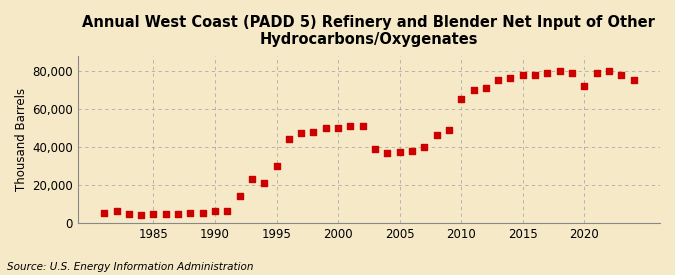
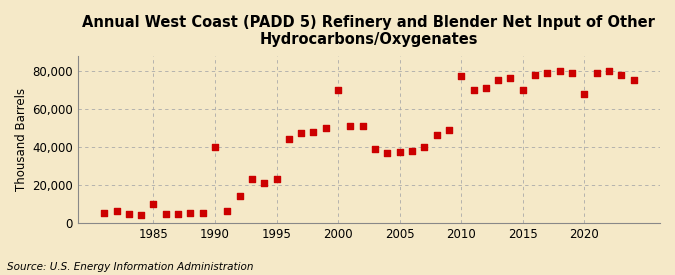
1985: 4,000 -> 10,000
1990: 6,000 -> 40,000
1995: 30,000 -> 23,000
2000: 50,000 -> 70,000
2010: 65,000 -> 77,000
2015: 78,000 -> 70,000
2020: 72,000 -> 68,000
